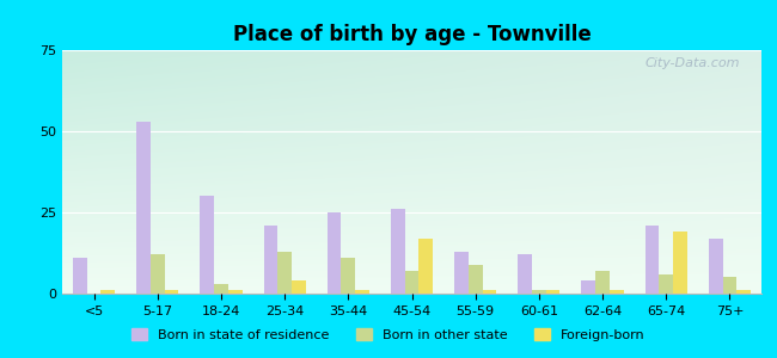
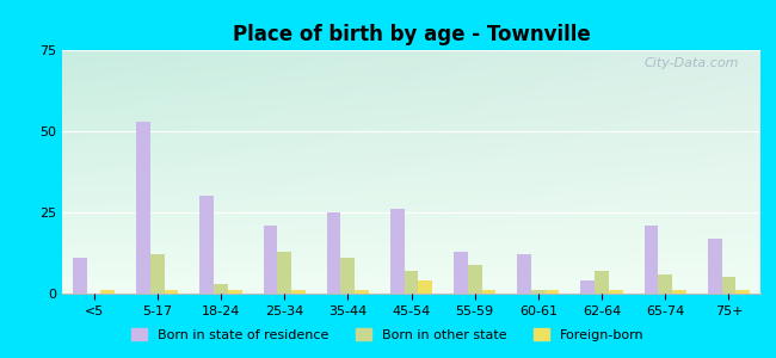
Foreign-born/25-34: 4 -> 1
Foreign-born/45-54: 17 -> 4
Foreign-born/65-74: 19 -> 1
